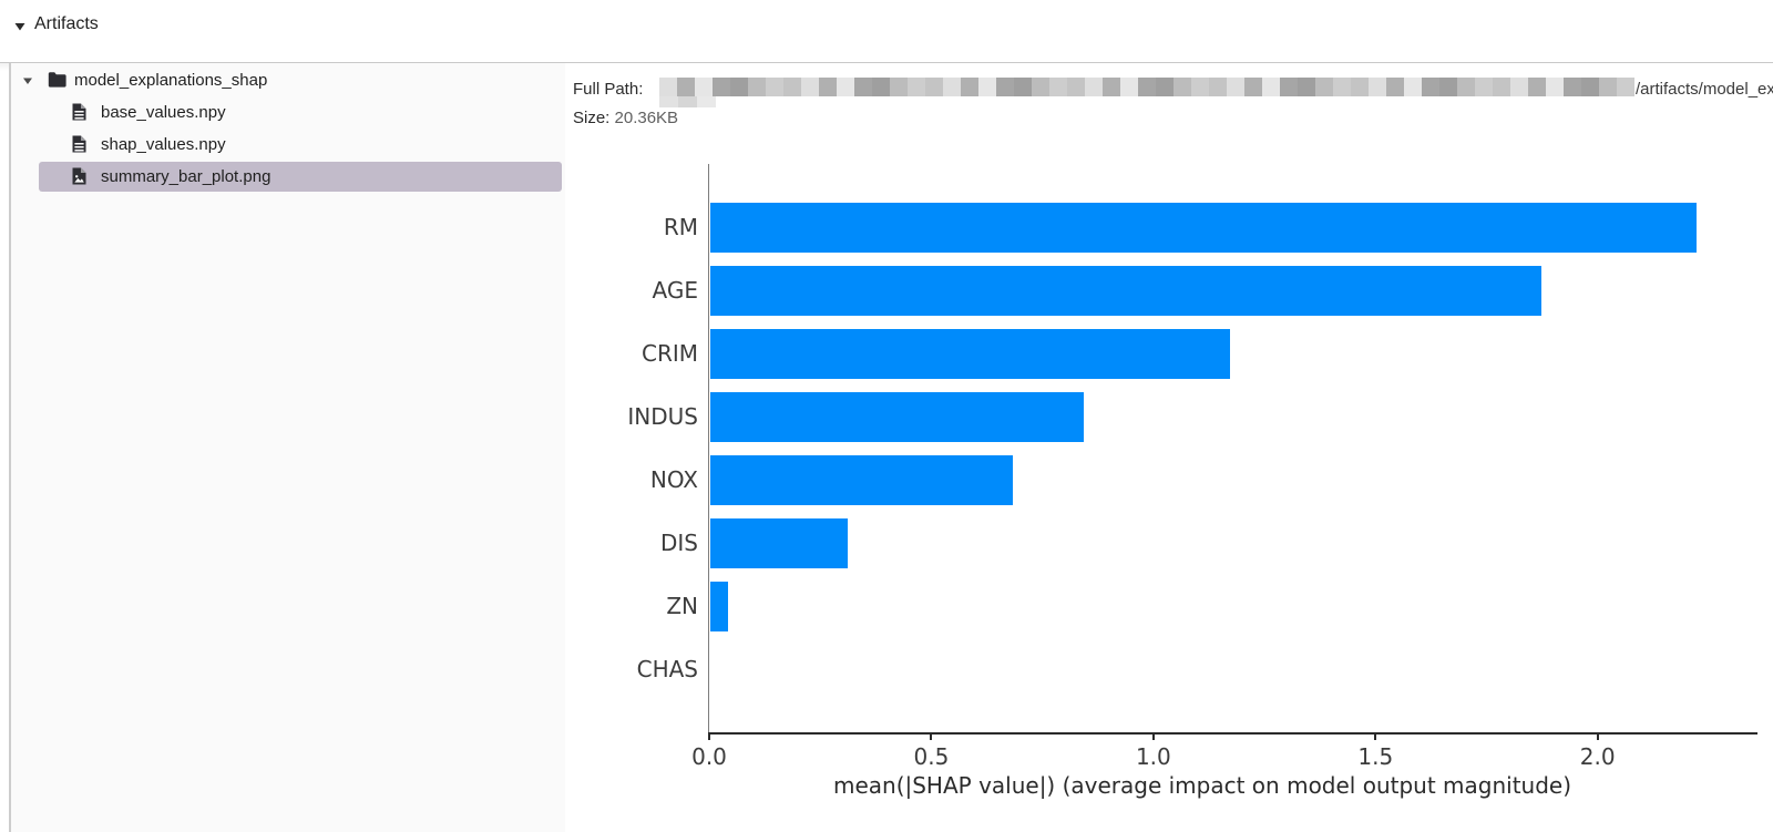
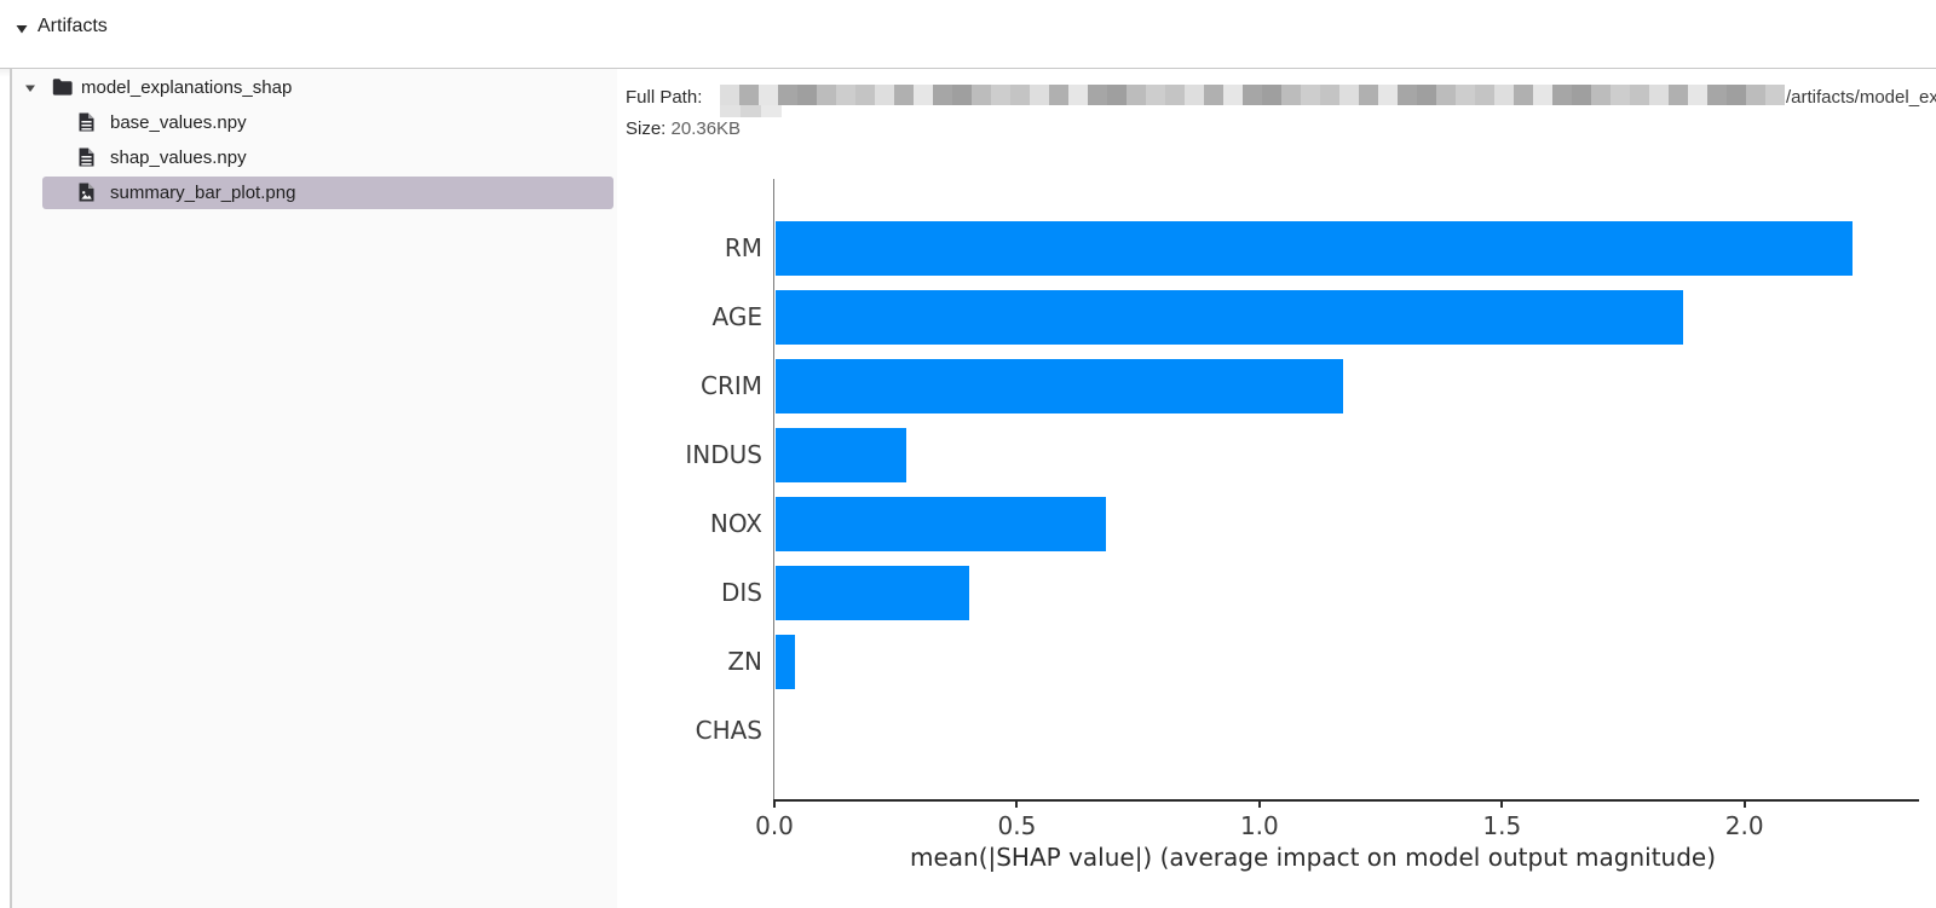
INDUS: 0.84 -> 0.27
DIS: 0.31 -> 0.40
